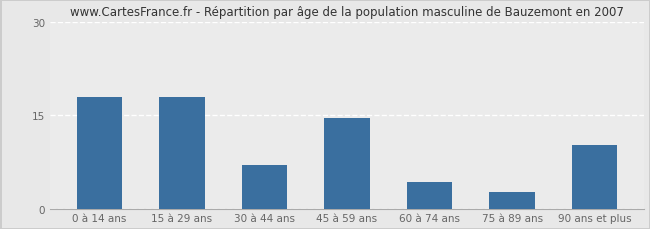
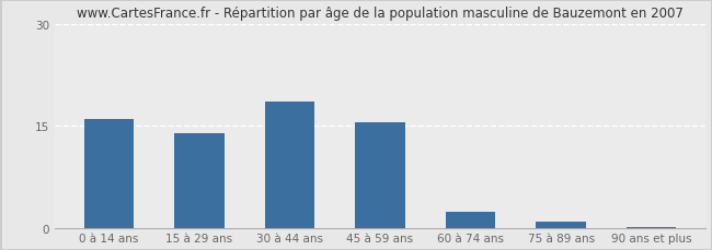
0 à 14 ans: 18.0 -> 16.0
15 à 29 ans: 18.0 -> 14.0
30 à 44 ans: 7.0 -> 18.5
45 à 59 ans: 14.6 -> 15.5
60 à 74 ans: 4.4 -> 2.5
75 à 89 ans: 2.8 -> 1.0
90 ans et plus: 10.2 -> 0.1
